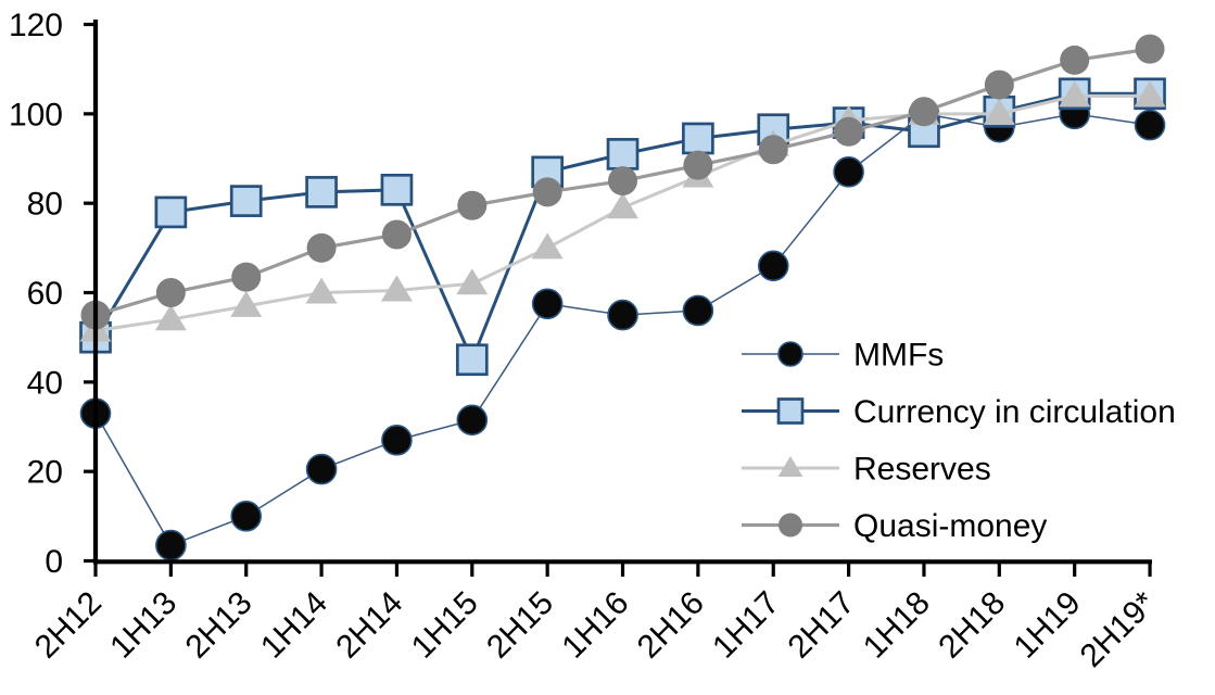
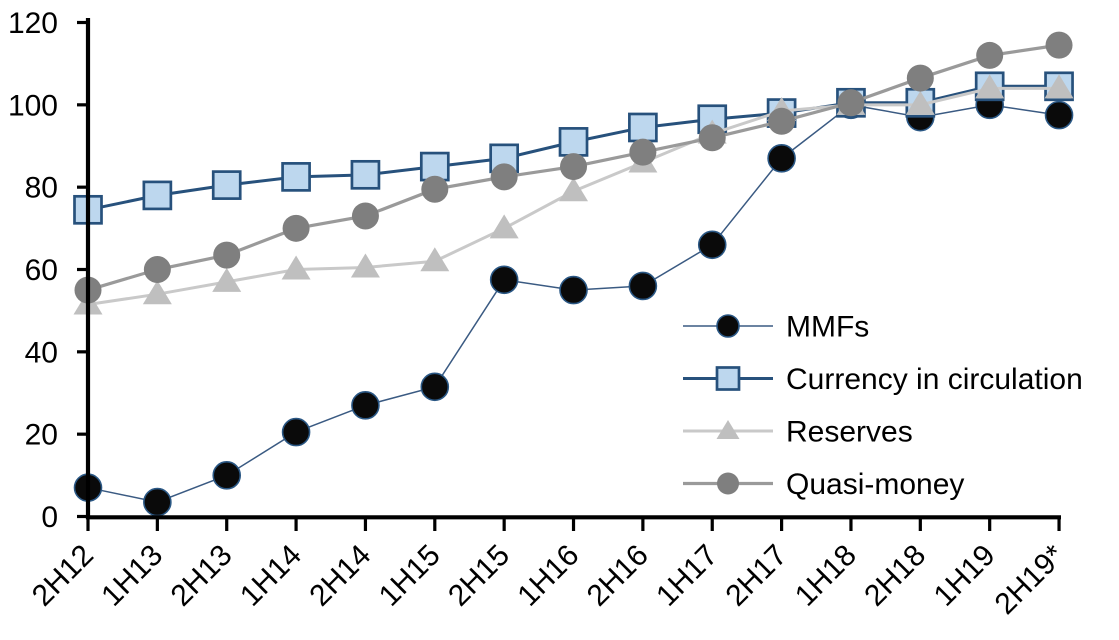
MMFs/2H12: 33 -> 7
Currency in circulation/2H12: 50 -> 74
Currency in circulation/1H15: 45 -> 85
Currency in circulation/1H18: 96 -> 100
